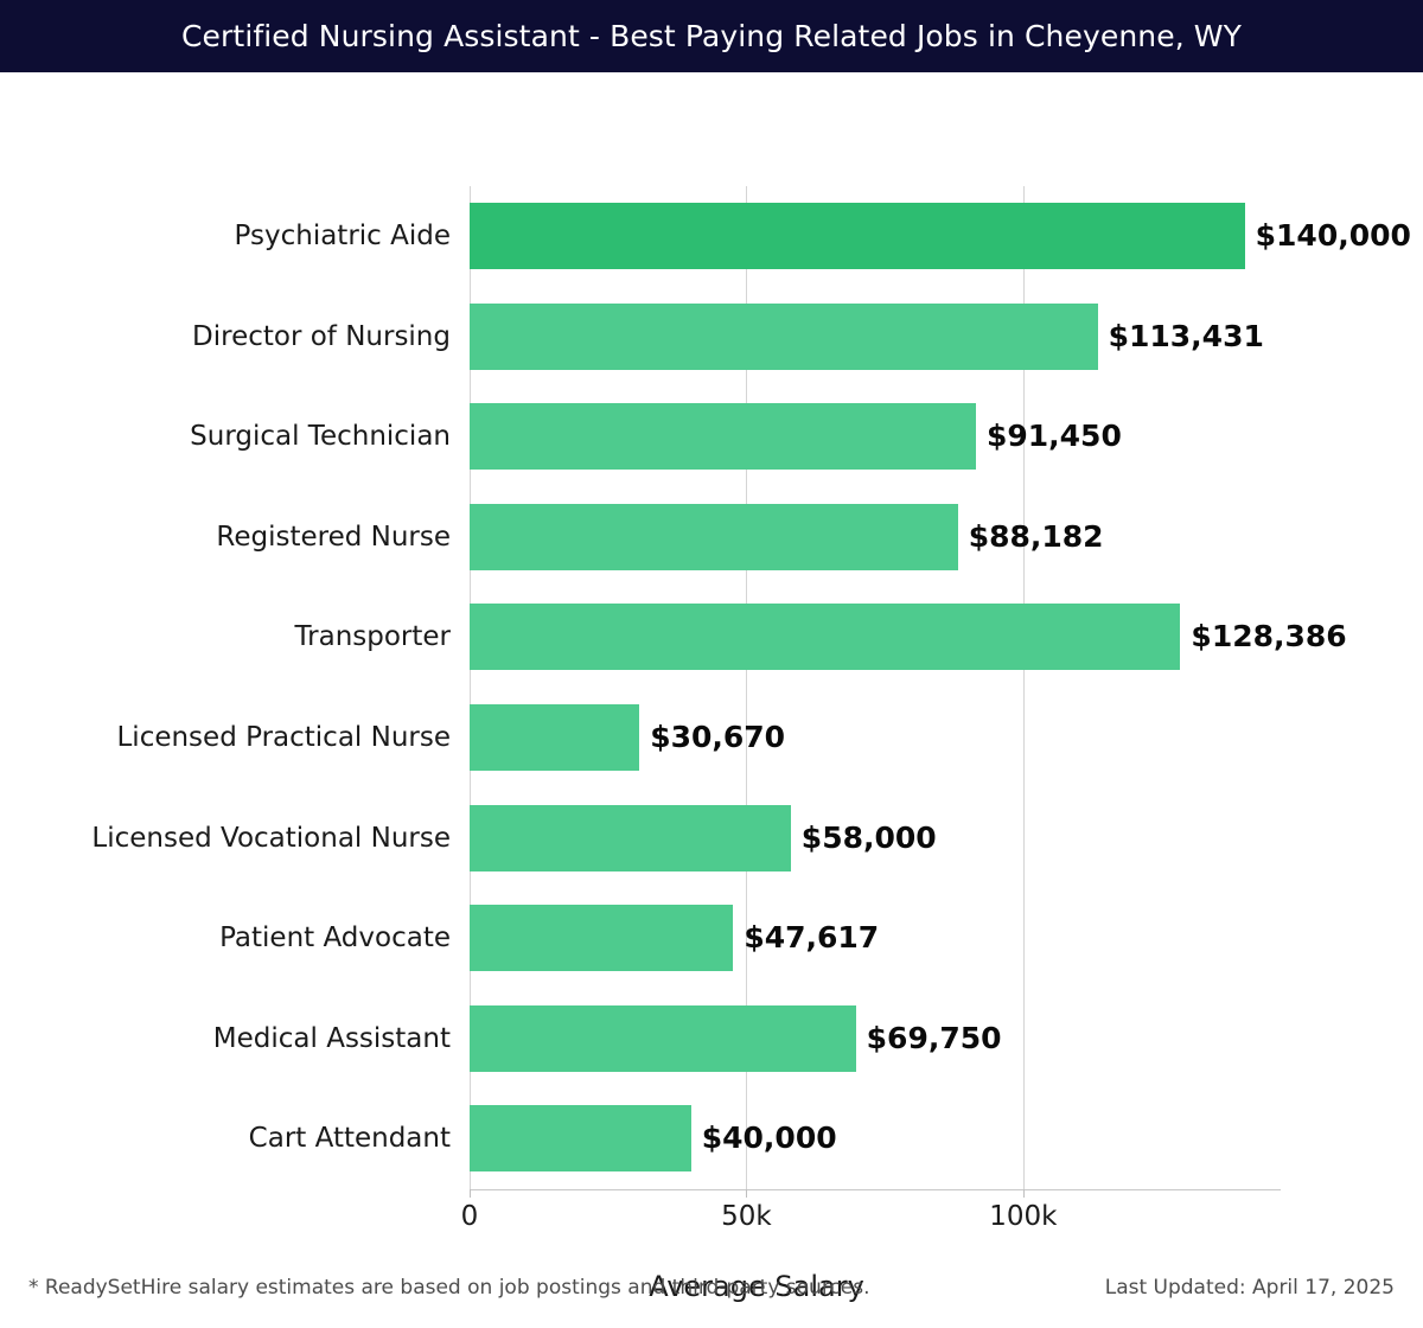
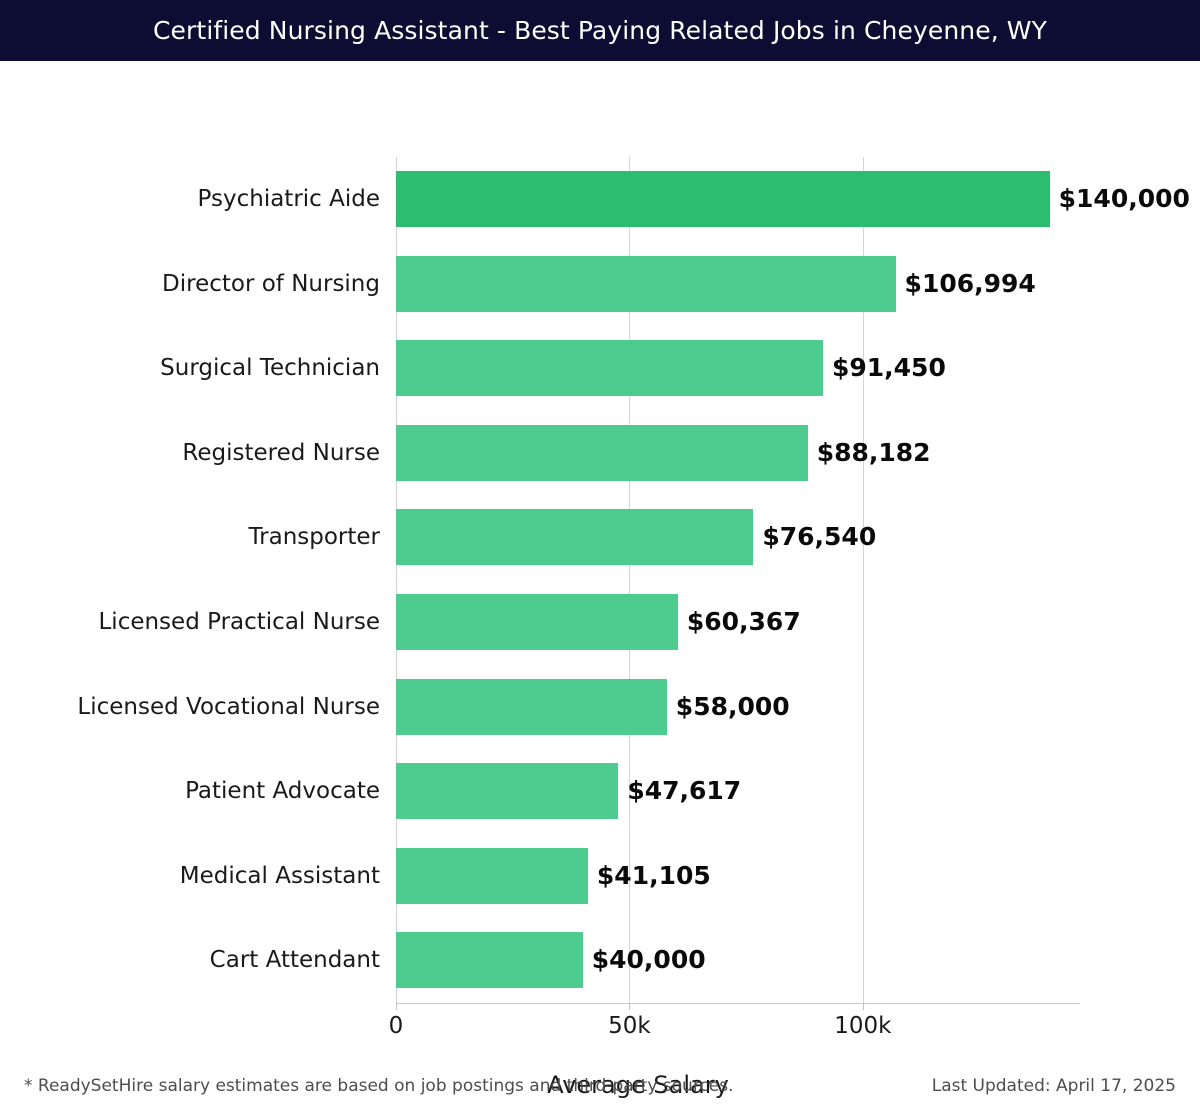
Director of Nursing: $113,431 -> $106,994
Transporter: $128,386 -> $76,540
Licensed Practical Nurse: $30,670 -> $60,367
Medical Assistant: $69,750 -> $41,105
